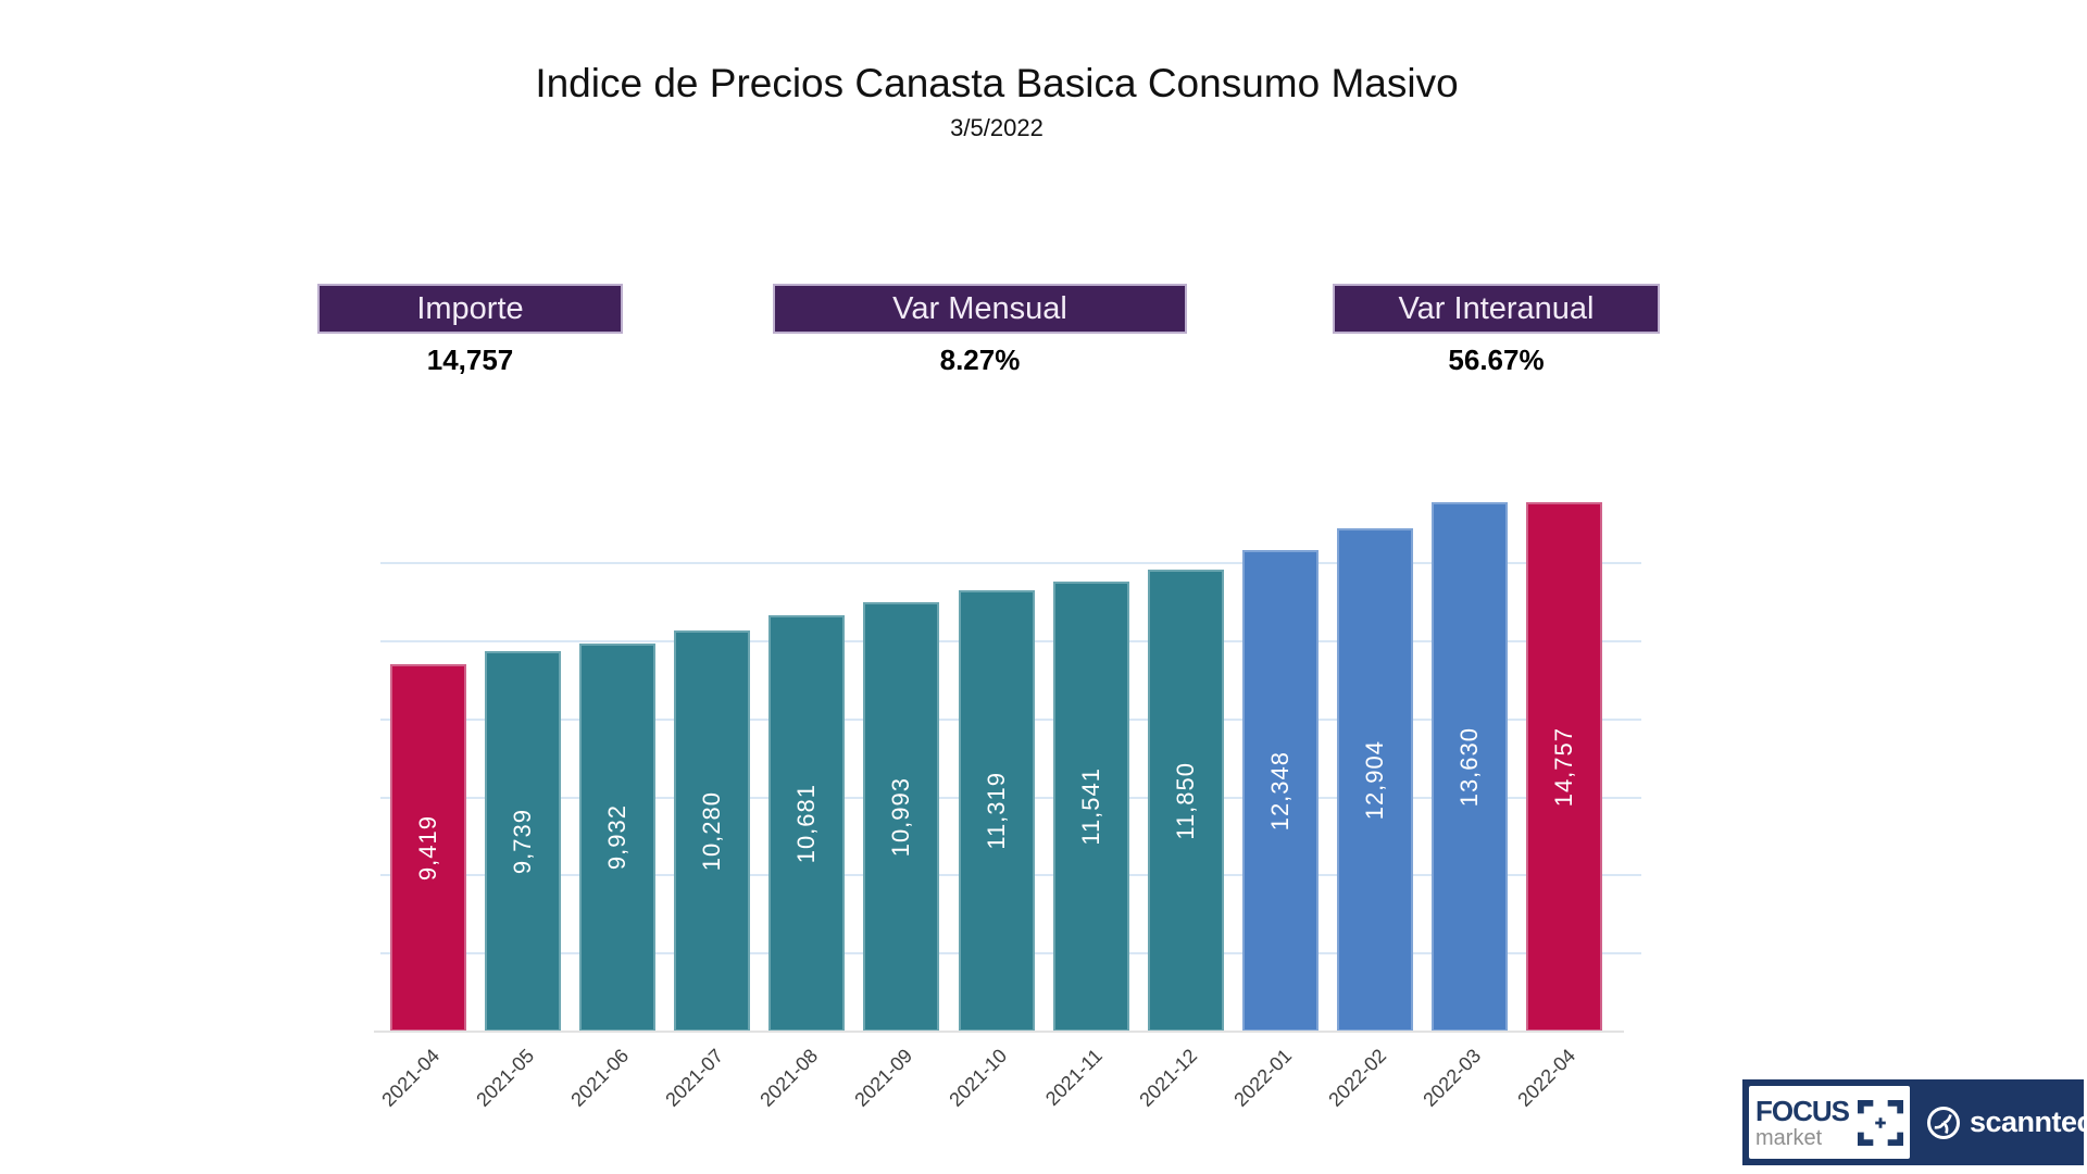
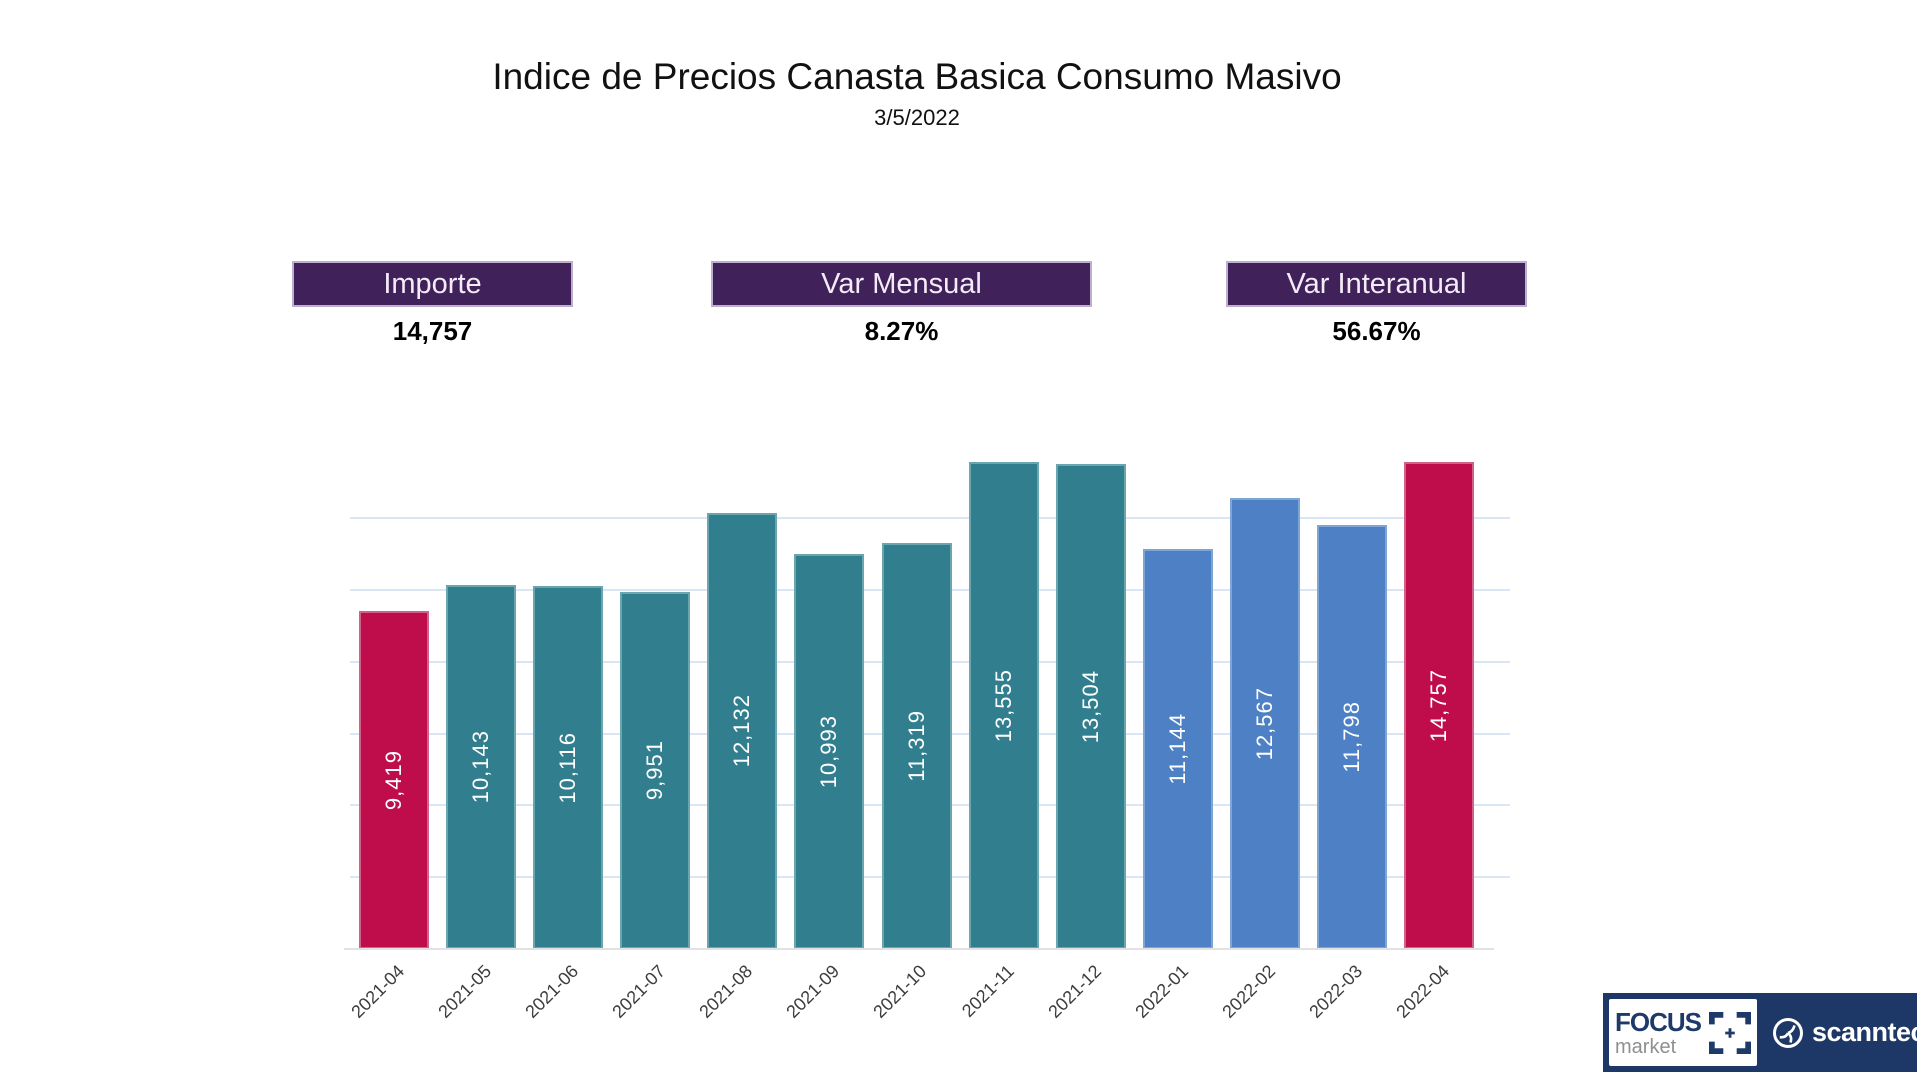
2021-05: 9,739 -> 10,143
2021-06: 9,932 -> 10,116
2021-07: 10,280 -> 9,951
2021-08: 10,681 -> 12,132
2021-11: 11,541 -> 13,555
2021-12: 11,850 -> 13,504
2022-01: 12,348 -> 11,144
2022-02: 12,904 -> 12,567
2022-03: 13,630 -> 11,798
